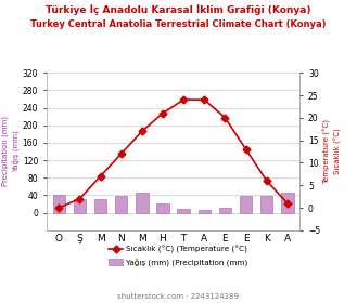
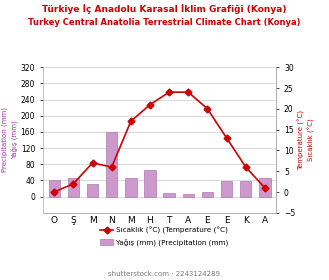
Yağış (mm) (Precipitation (mm)/Ş: 32 -> 45
Yağış (mm) (Precipitation (mm)/N: 38 -> 160
Sıcaklık (°C) (Temperature (°C)/N: 12 -> 6
Yağış (mm) (Precipitation (mm)/H: 22 -> 65
